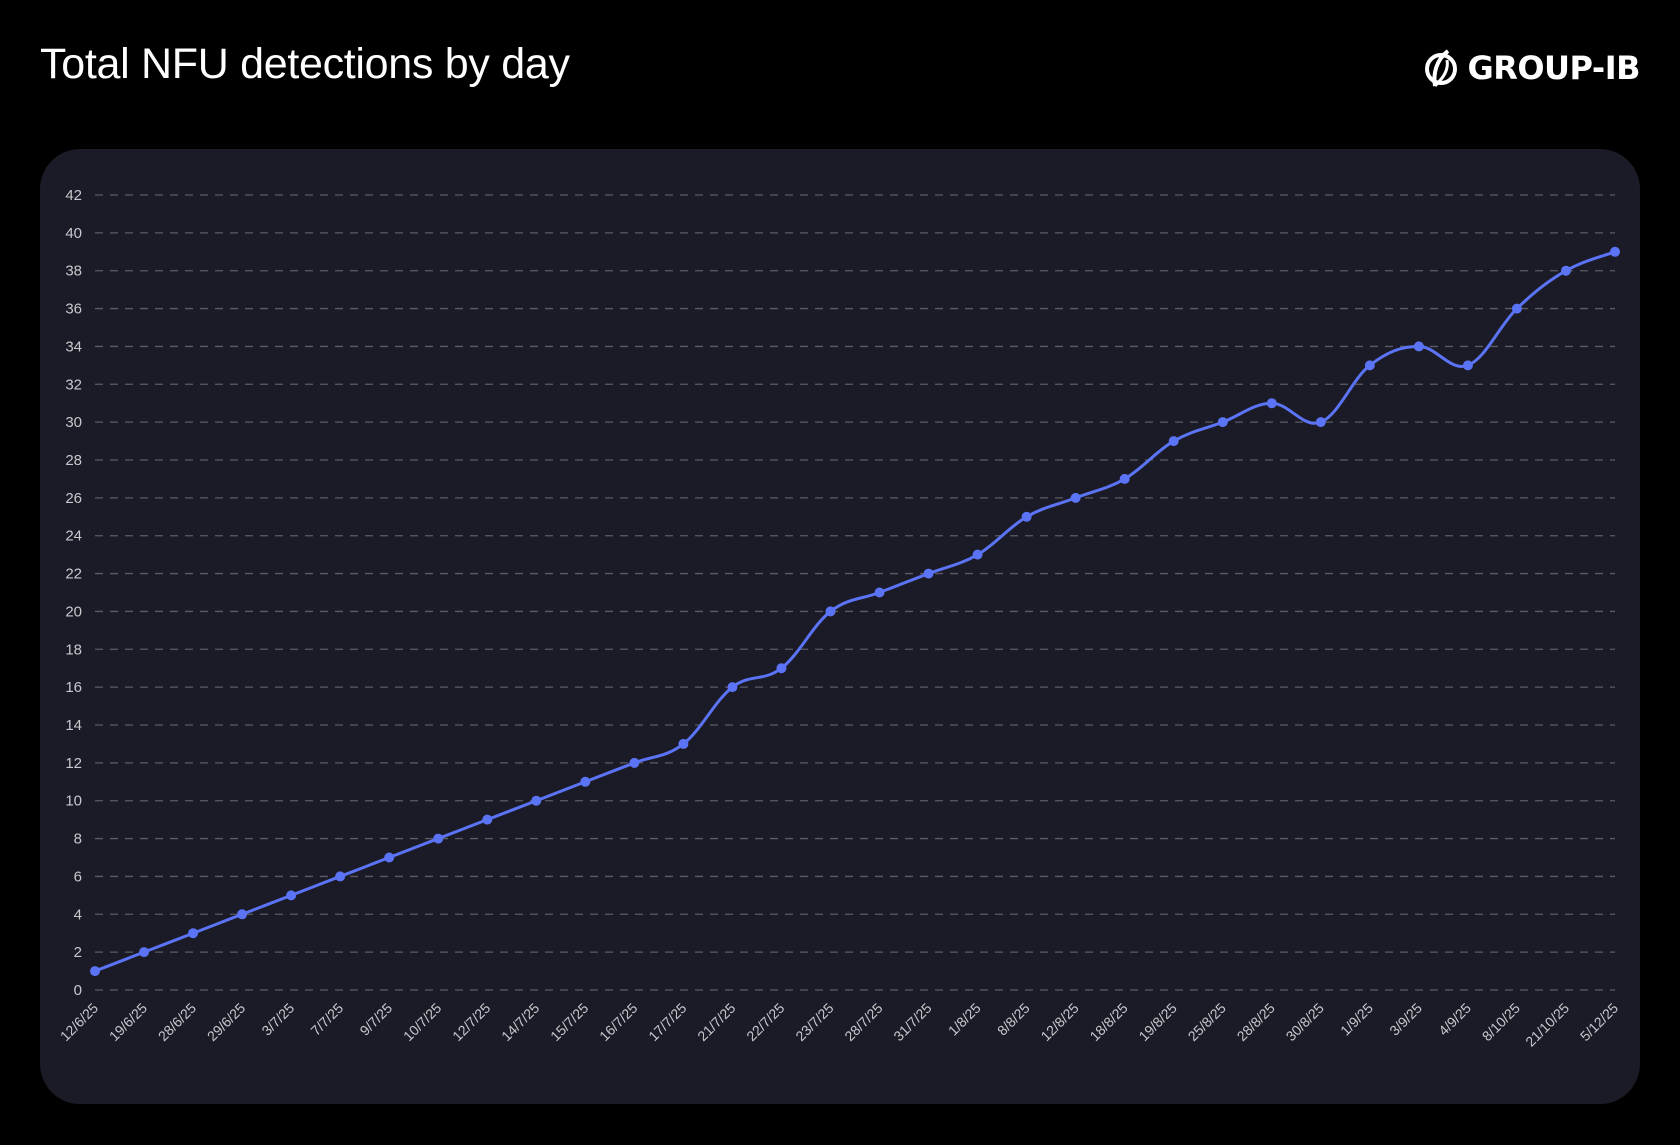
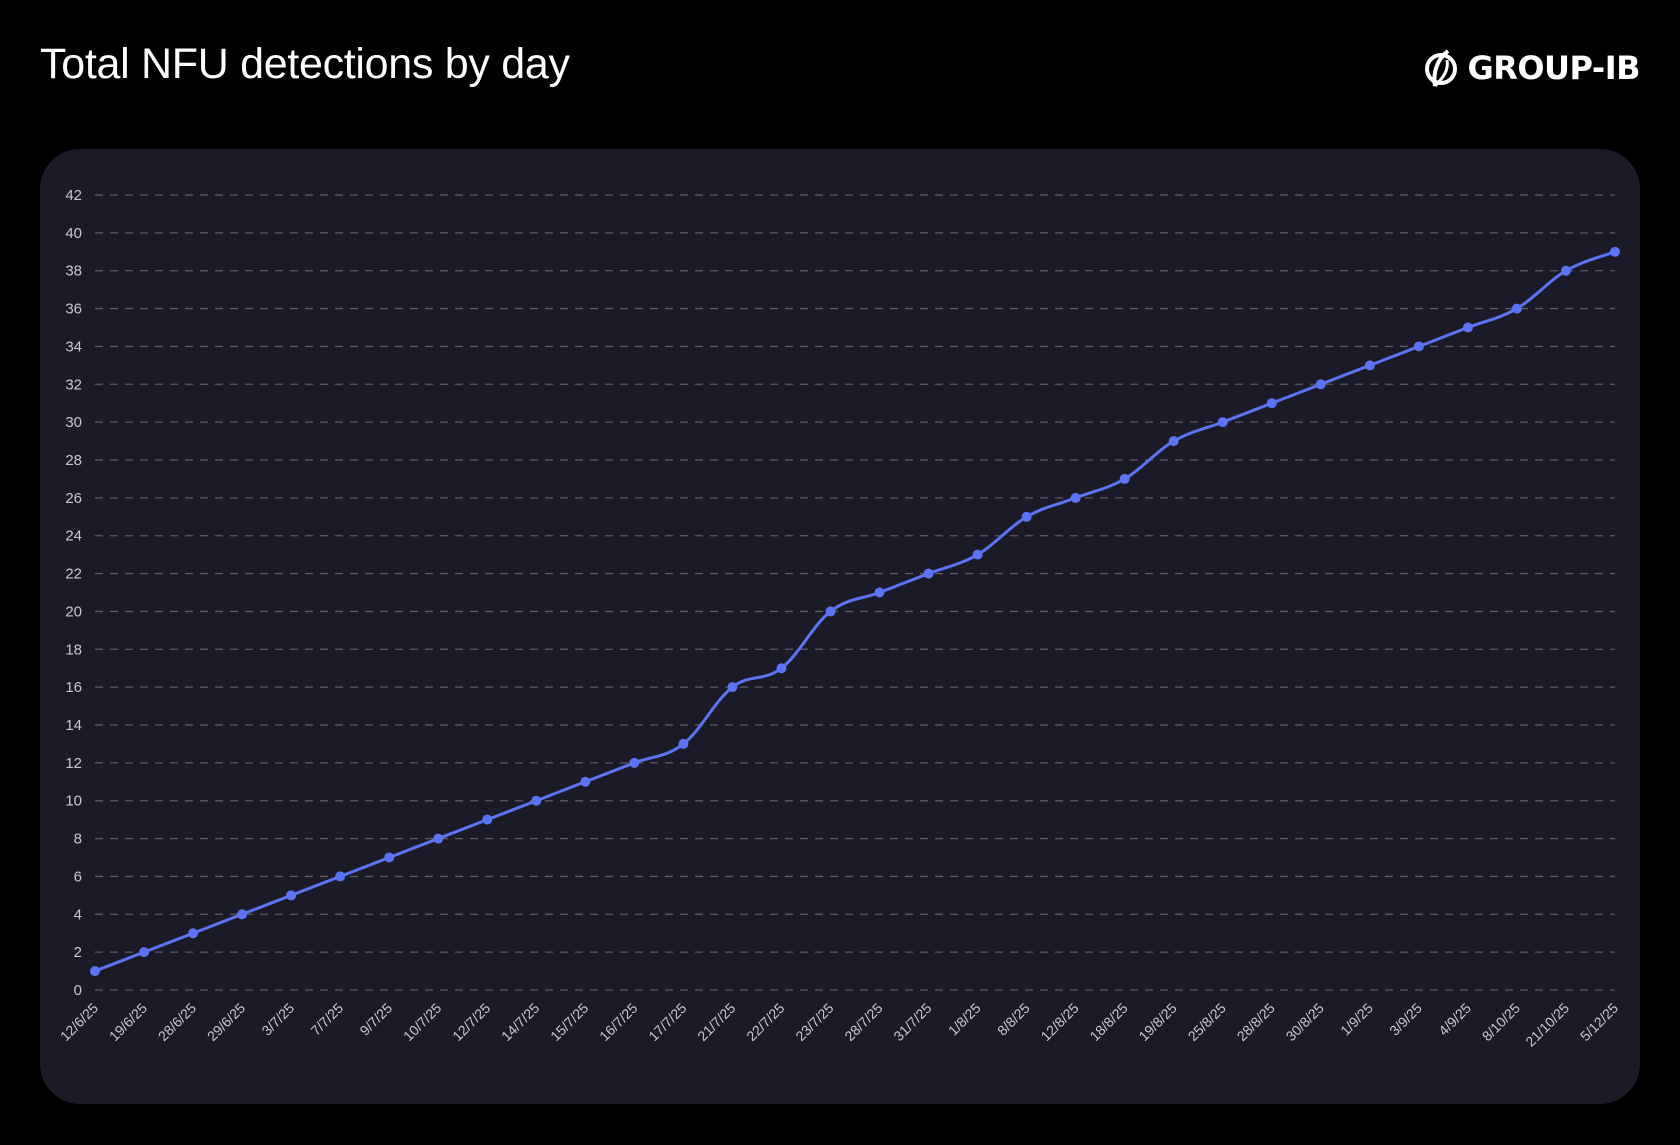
30/8/25: 30 -> 32
4/9/25: 33 -> 35
